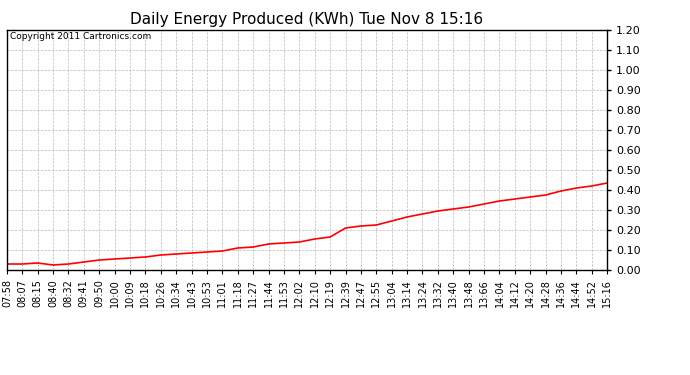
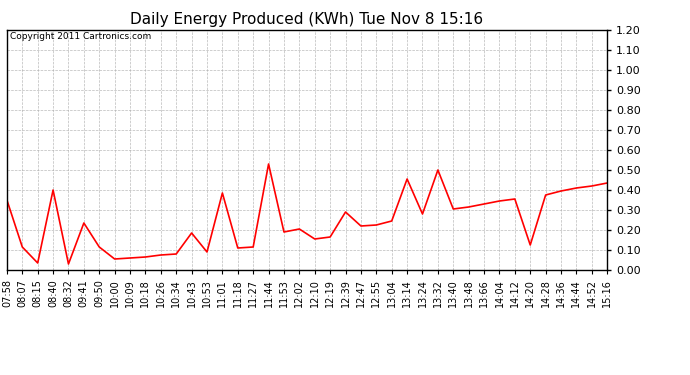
07:58: 0.030 -> 0.350
08:07: 0.030 -> 0.115
08:40: 0.025 -> 0.400
09:41: 0.040 -> 0.235
09:50: 0.050 -> 0.115
10:43: 0.085 -> 0.185
11:01: 0.095 -> 0.385
11:44: 0.130 -> 0.530
11:53: 0.135 -> 0.190
12:02: 0.140 -> 0.205
12:39: 0.210 -> 0.290
13:14: 0.265 -> 0.455
13:32: 0.295 -> 0.500
14:20: 0.365 -> 0.125
